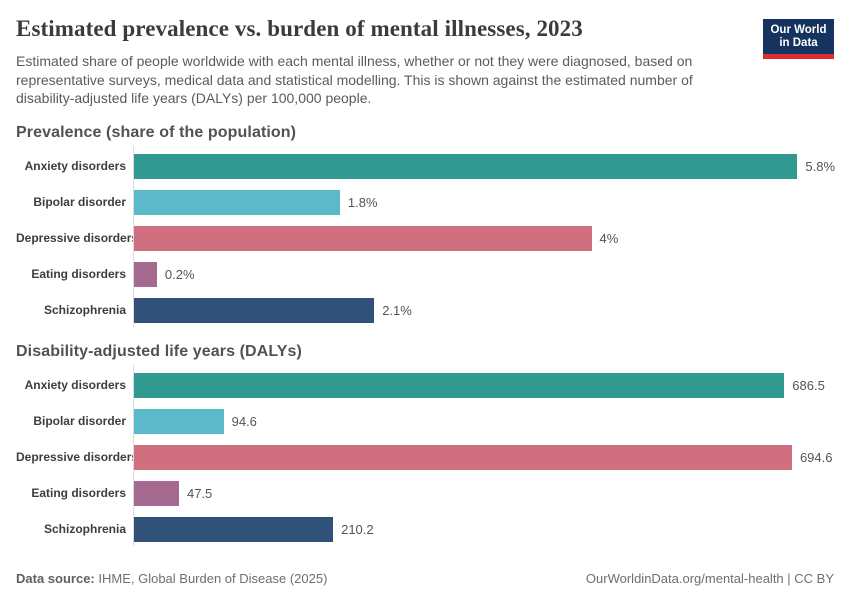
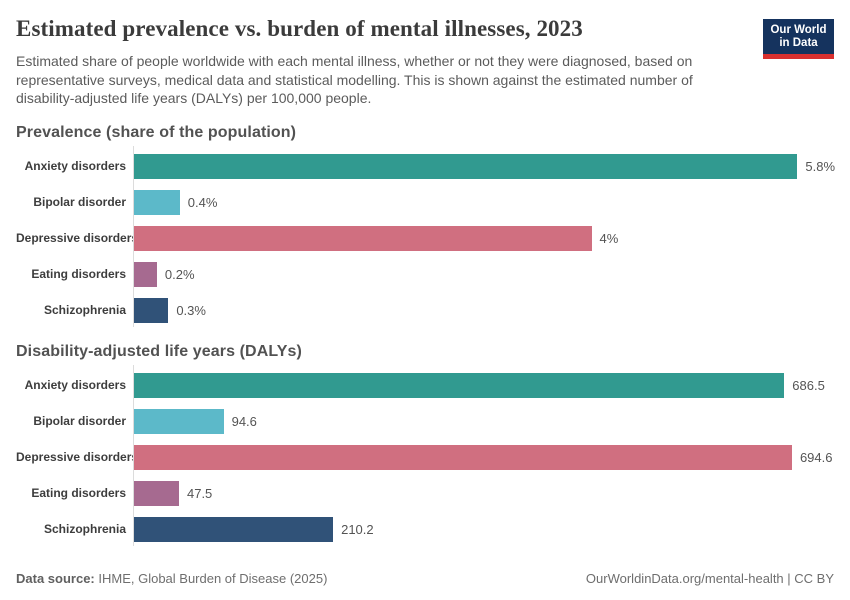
Prevalence (share of the population)/Bipolar disorder: 1.8% -> 0.4%
Prevalence (share of the population)/Schizophrenia: 2.1% -> 0.3%
